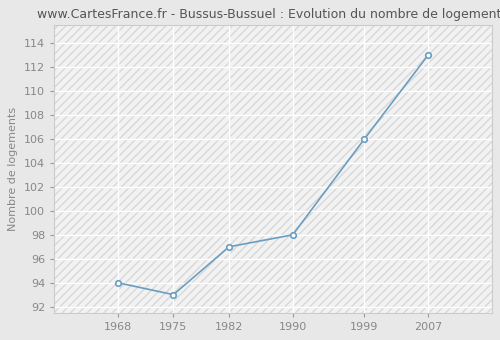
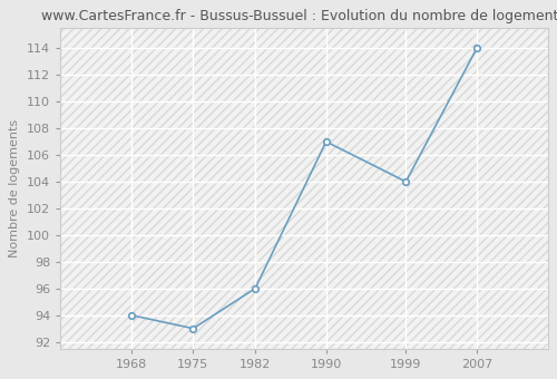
1982: 97 -> 96
1990: 98 -> 107
1999: 106 -> 104
2007: 113 -> 114
